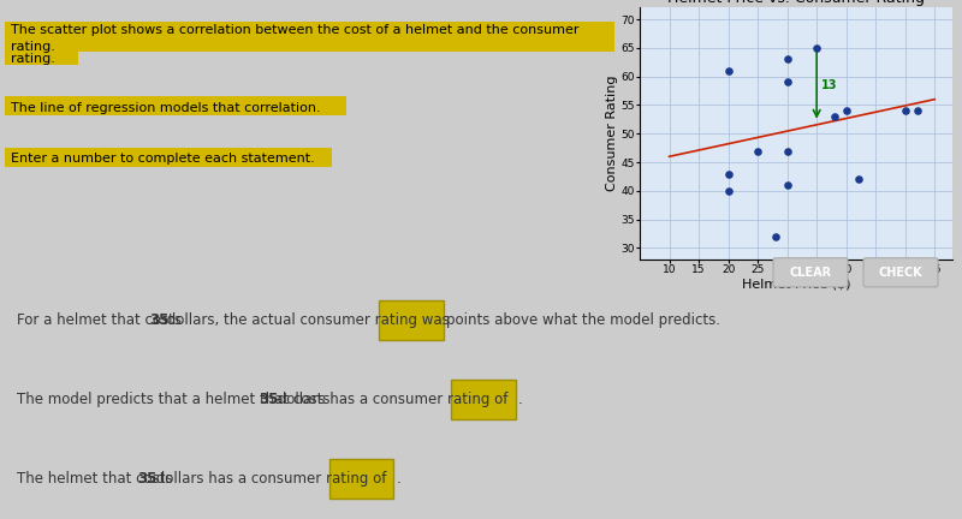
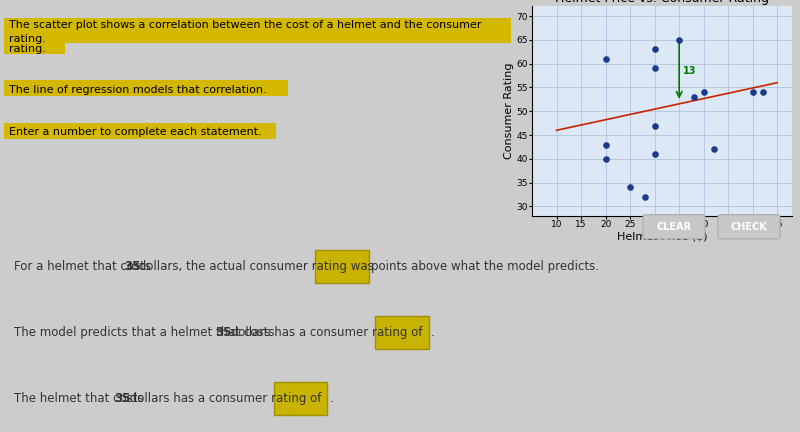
25: 47 -> 34
